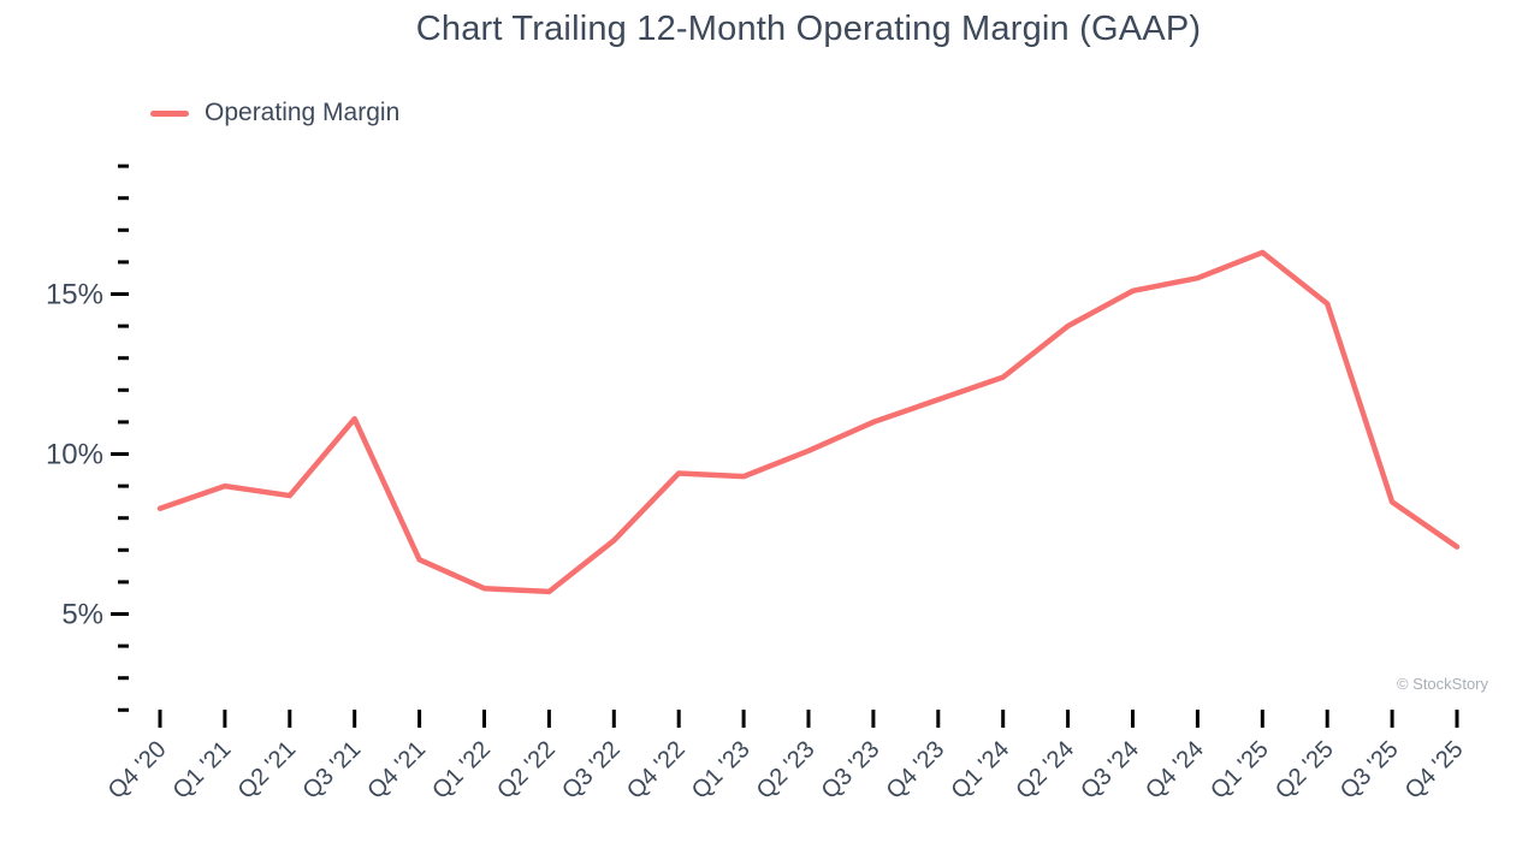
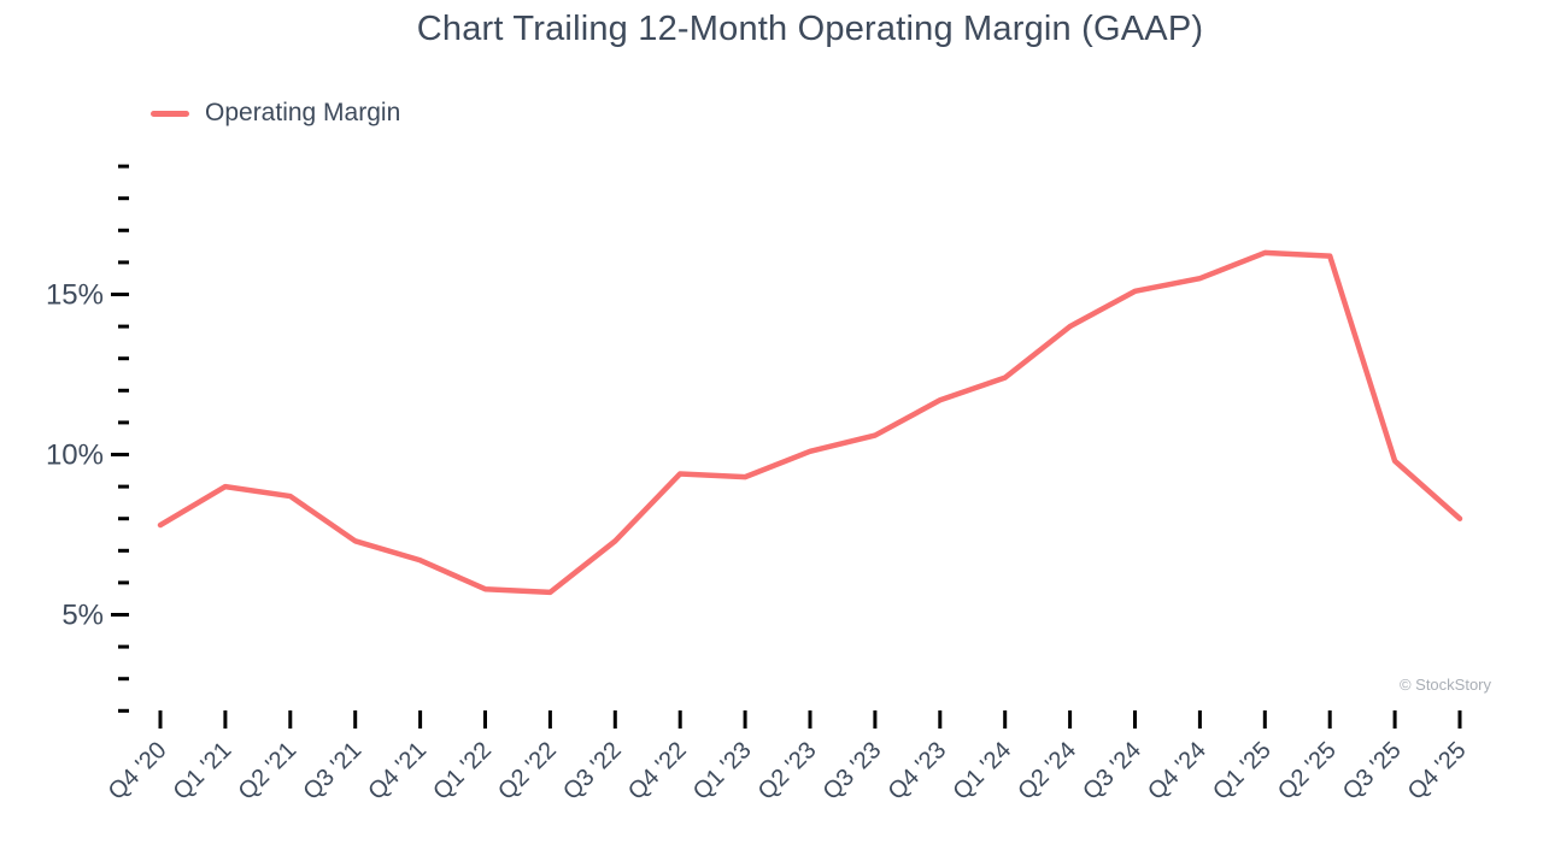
Q4 '20: 8.3% -> 7.8%
Q3 '21: 11.1% -> 7.3%
Q3 '23: 11.0% -> 10.6%
Q2 '25: 14.7% -> 16.2%
Q3 '25: 8.5% -> 9.8%
Q4 '25: 7.1% -> 8.0%
